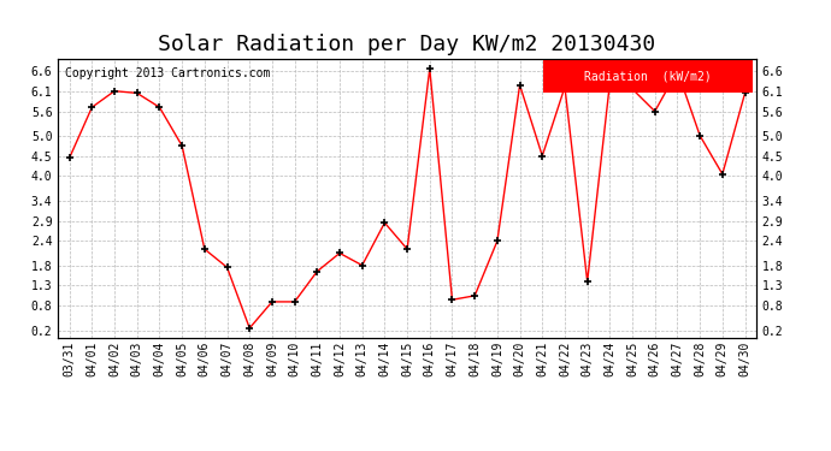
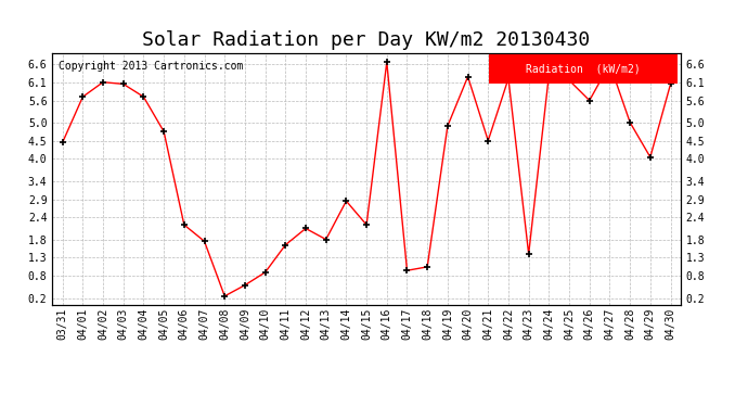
04/09: 0.90 -> 0.55
04/19: 2.40 -> 4.90
